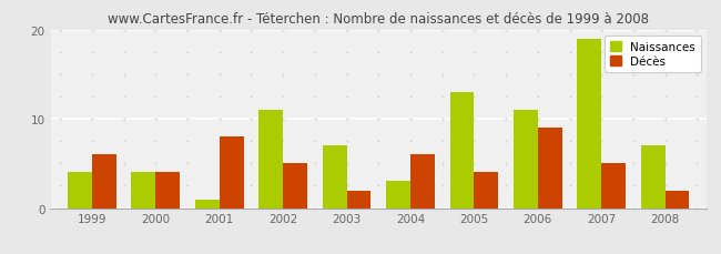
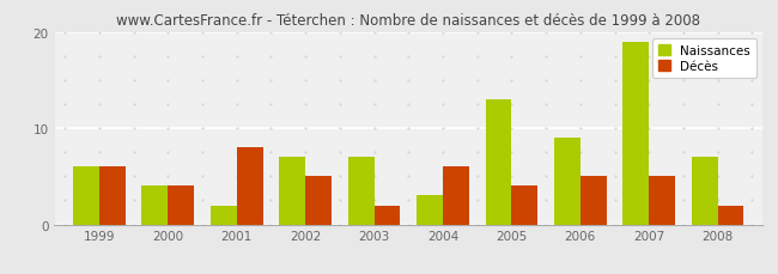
Naissances/1999: 4 -> 6
Naissances/2001: 1 -> 2
Naissances/2002: 11 -> 7
Naissances/2006: 11 -> 9
Décès/2006: 9 -> 5
